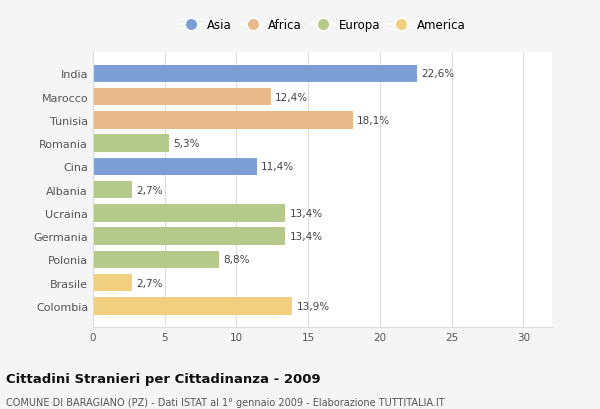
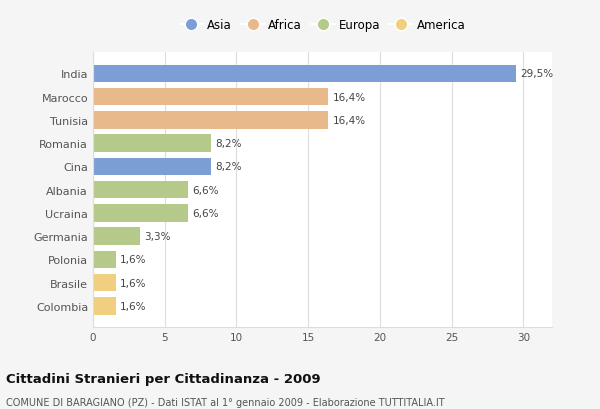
India: 22,6% -> 29,5%
Marocco: 12,4% -> 16,4%
Tunisia: 18,1% -> 16,4%
Romania: 5,3% -> 8,2%
Cina: 11,4% -> 8,2%
Albania: 2,7% -> 6,6%
Ucraina: 13,4% -> 6,6%
Germania: 13,4% -> 3,3%
Polonia: 8,8% -> 1,6%
Brasile: 2,7% -> 1,6%
Colombia: 13,9% -> 1,6%
